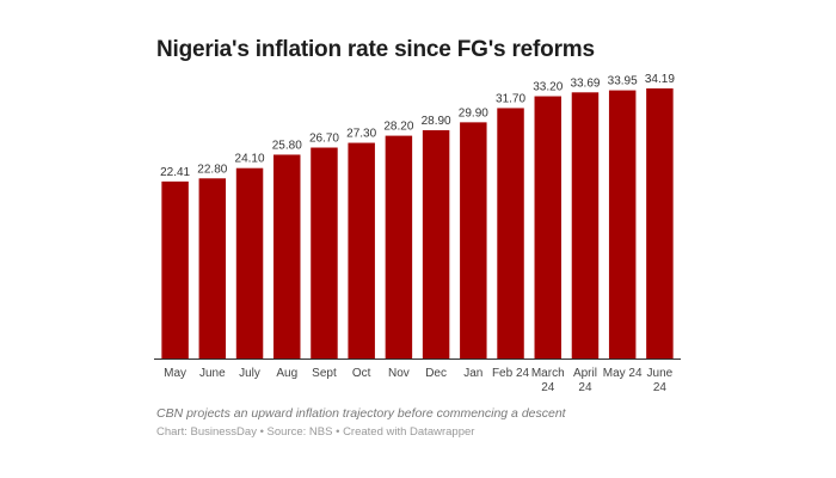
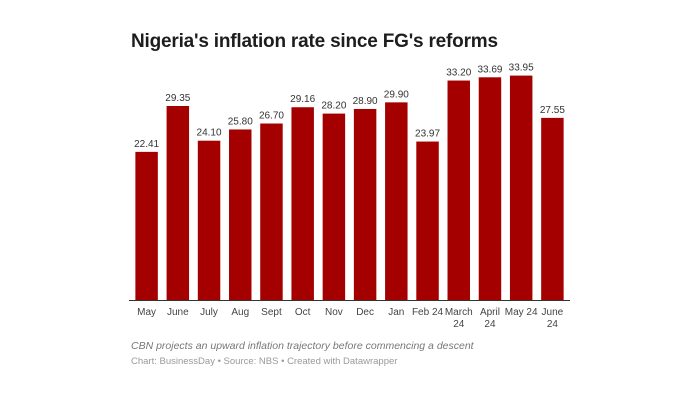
June: 22.80 -> 29.35
Oct: 27.30 -> 29.16
Feb 24: 31.70 -> 23.97
June 24: 34.19 -> 27.55
